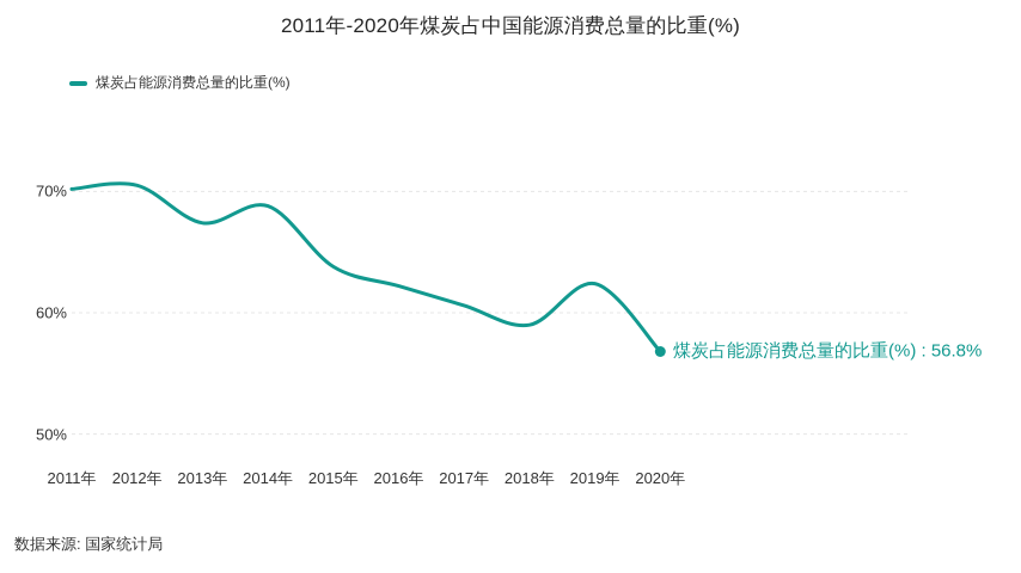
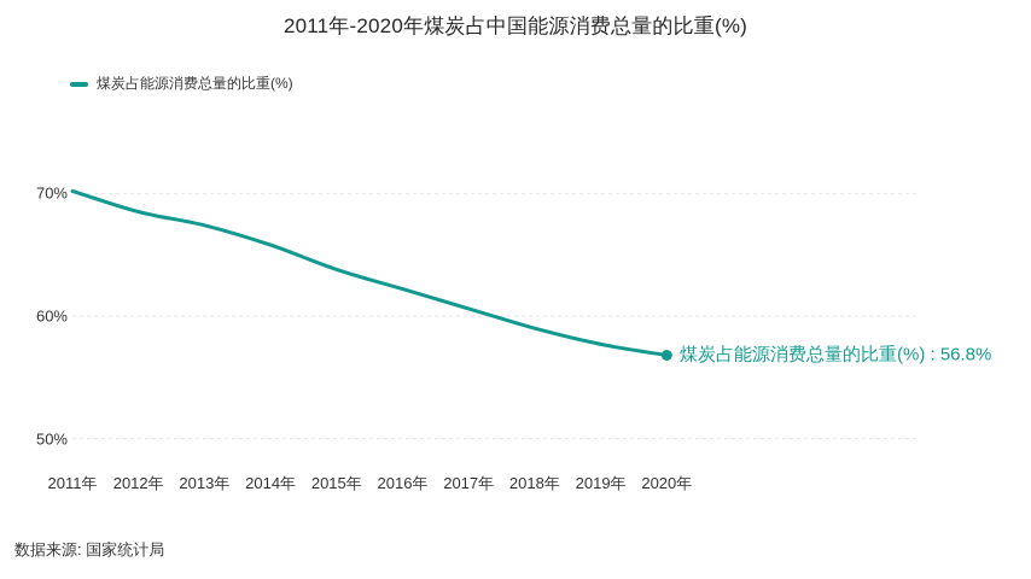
2012年: 70.5% -> 68.5%
2014年: 68.8% -> 65.8%
2019年: 62.4% -> 57.7%
